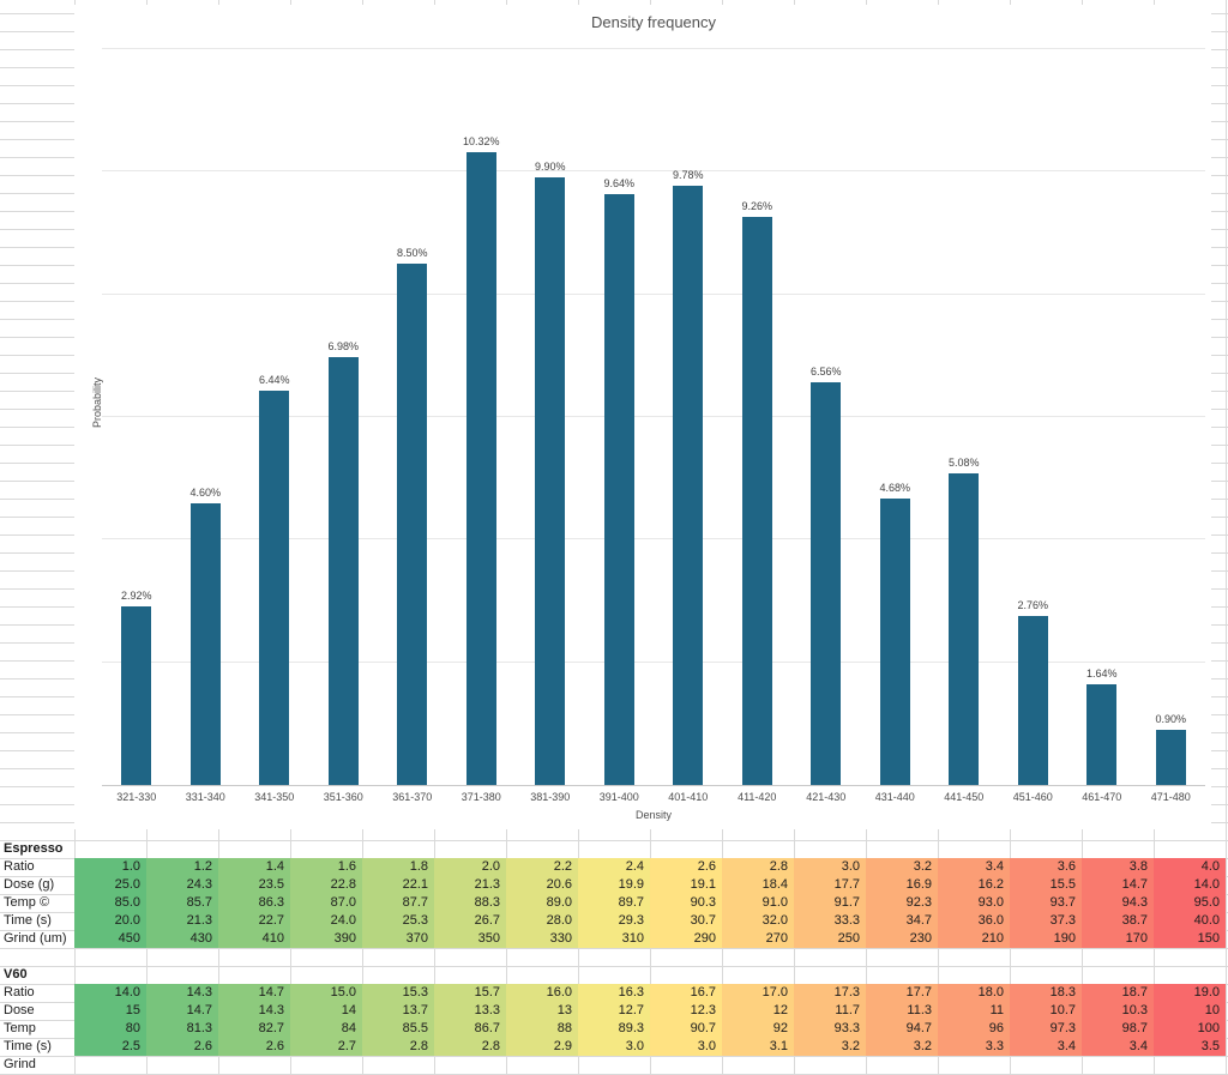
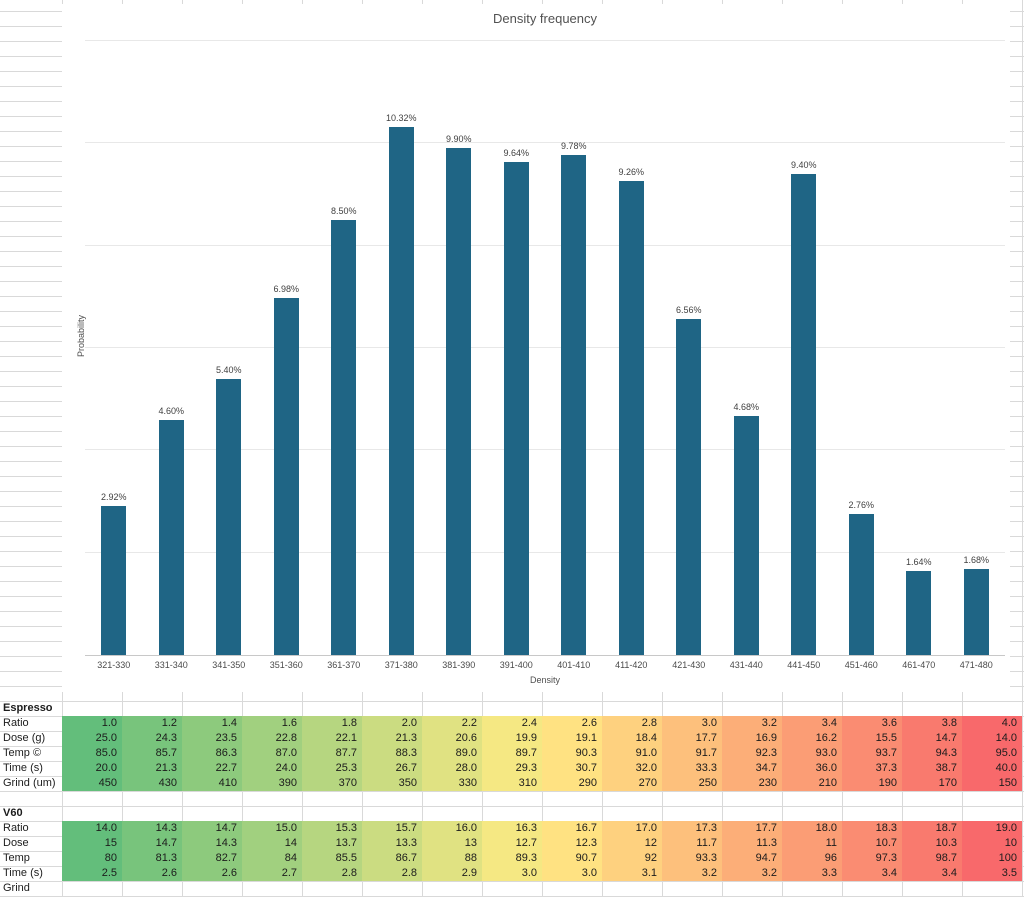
341-350: 6.44% -> 5.40%
441-450: 5.08% -> 9.40%
471-480: 0.90% -> 1.68%
